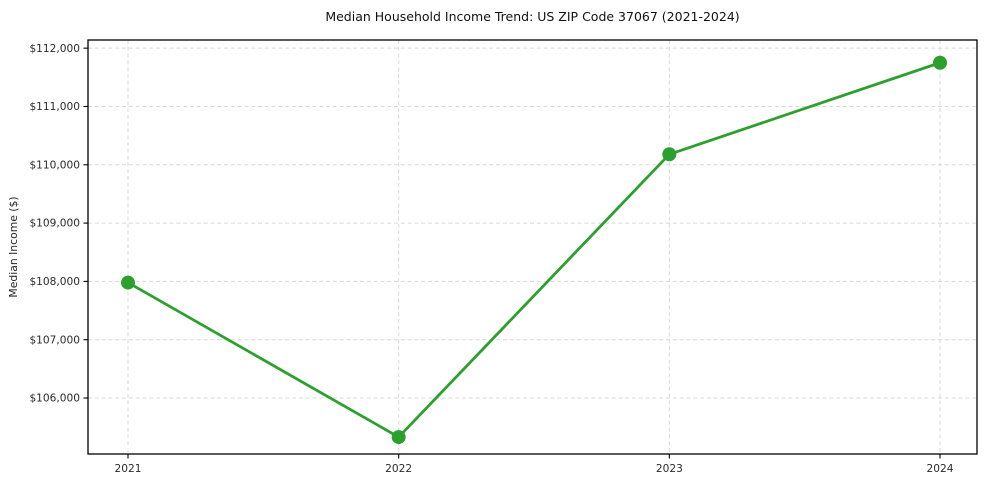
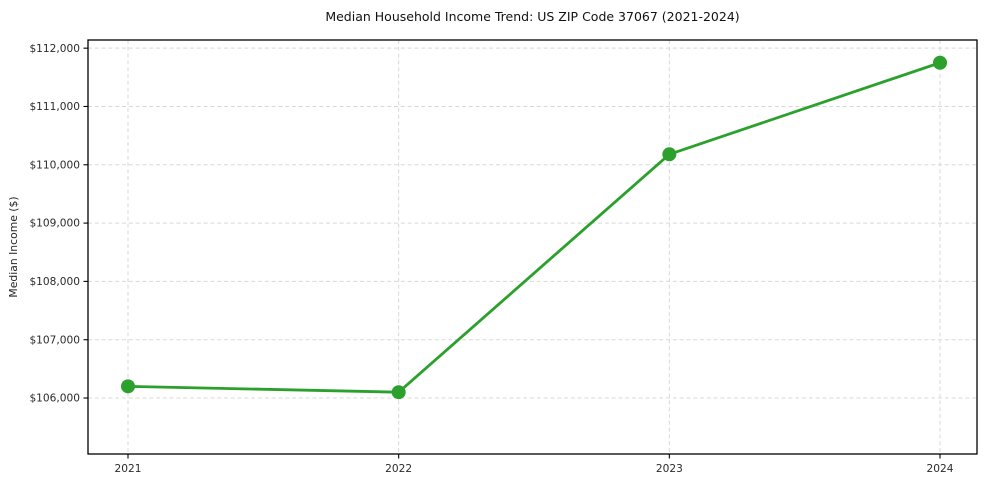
2021: $108000 -> $106200
2022: $105300 -> $106100
